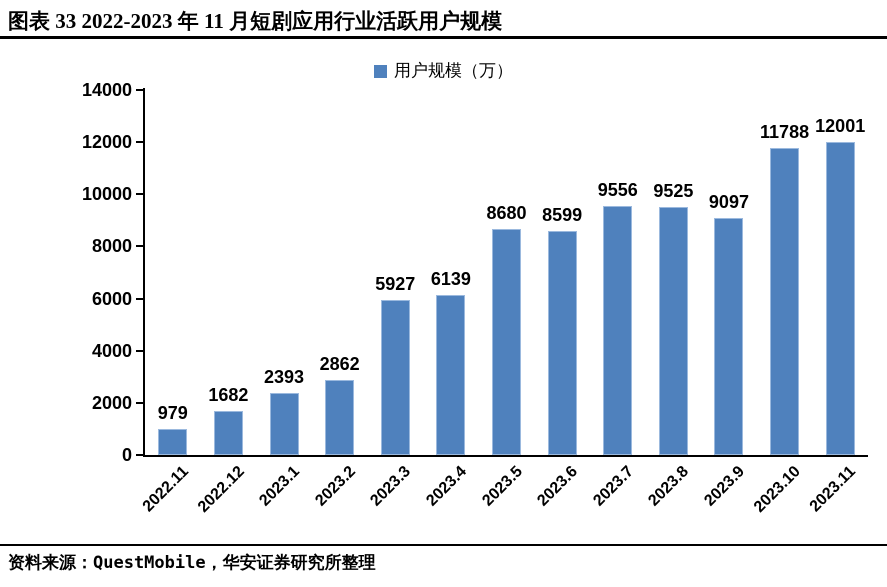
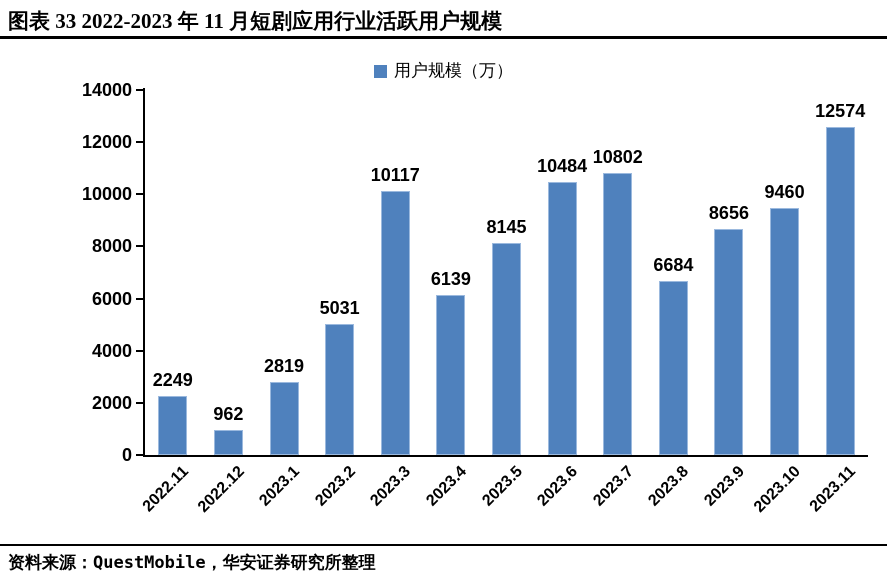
2022.11: 979 -> 2249
2022.12: 1682 -> 962
2023.1: 2393 -> 2819
2023.2: 2862 -> 5031
2023.3: 5927 -> 10117
2023.5: 8680 -> 8145
2023.6: 8599 -> 10484
2023.7: 9556 -> 10802
2023.8: 9525 -> 6684
2023.9: 9097 -> 8656
2023.10: 11788 -> 9460
2023.11: 12001 -> 12574
